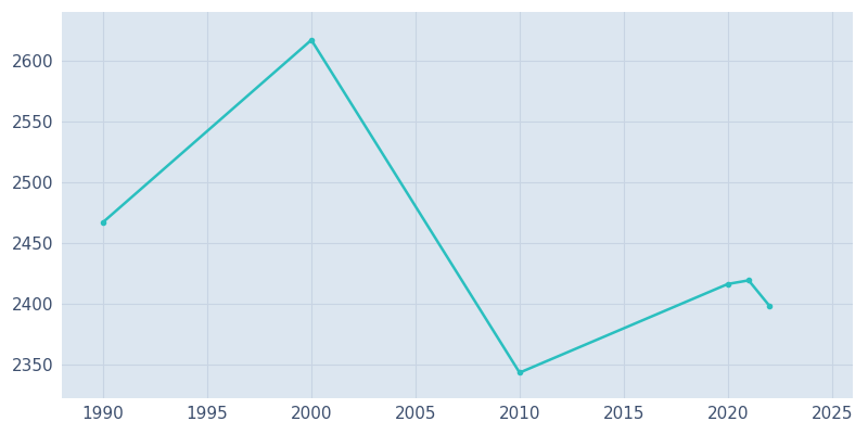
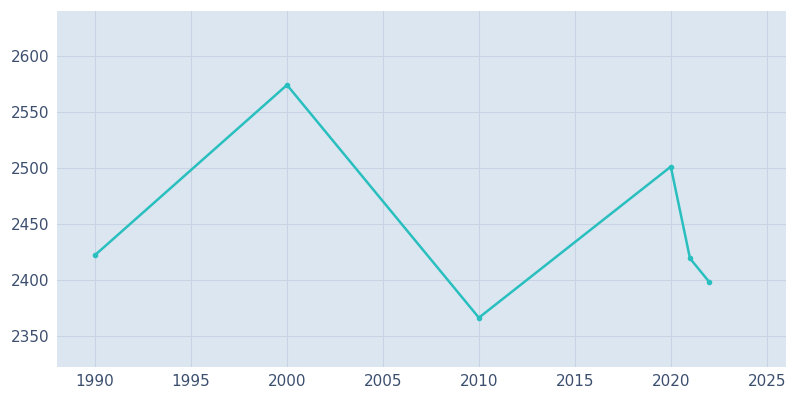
1990: 2467 -> 2422
2000: 2617 -> 2574
2010: 2343 -> 2366
2020: 2416 -> 2501
